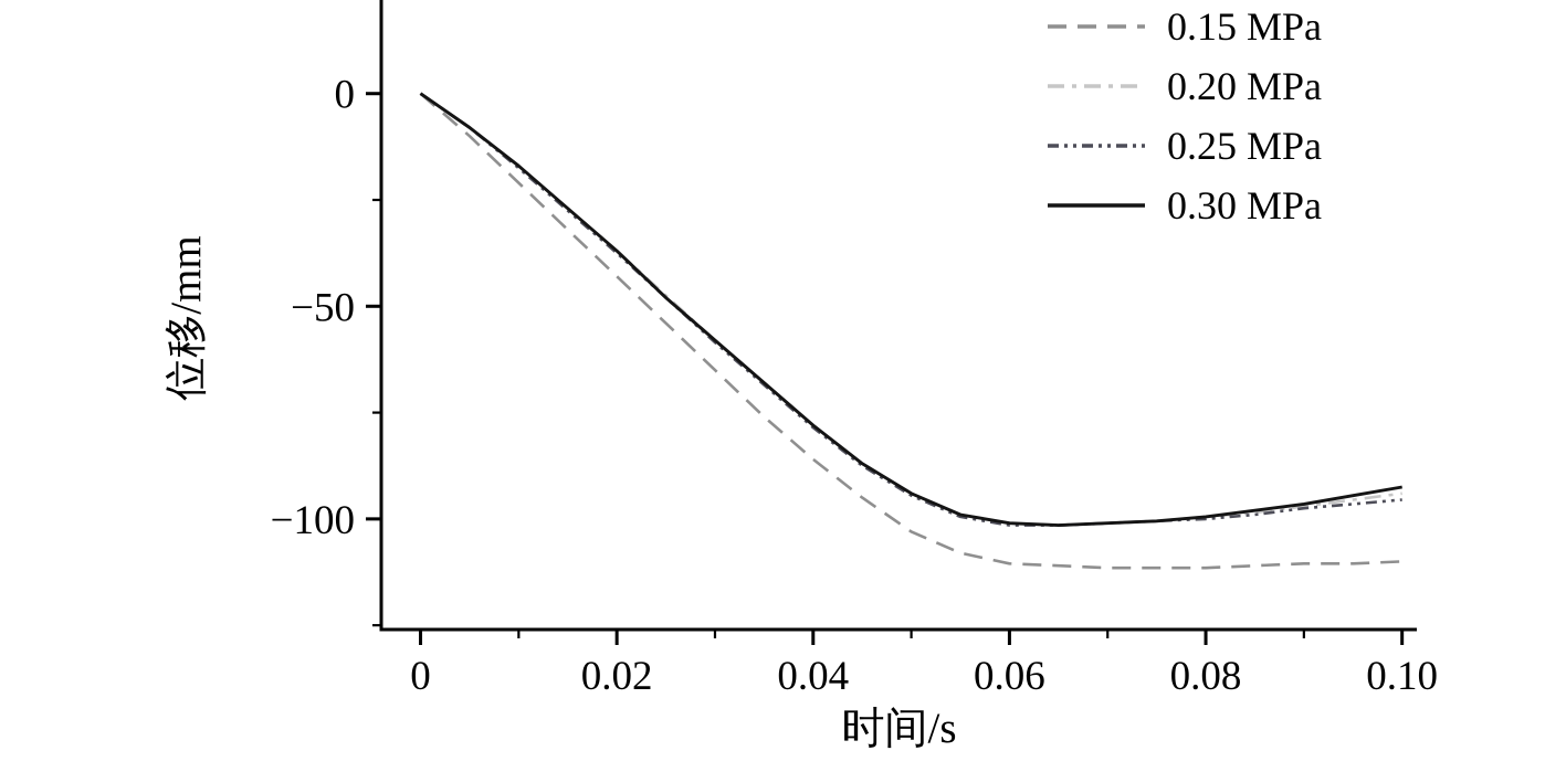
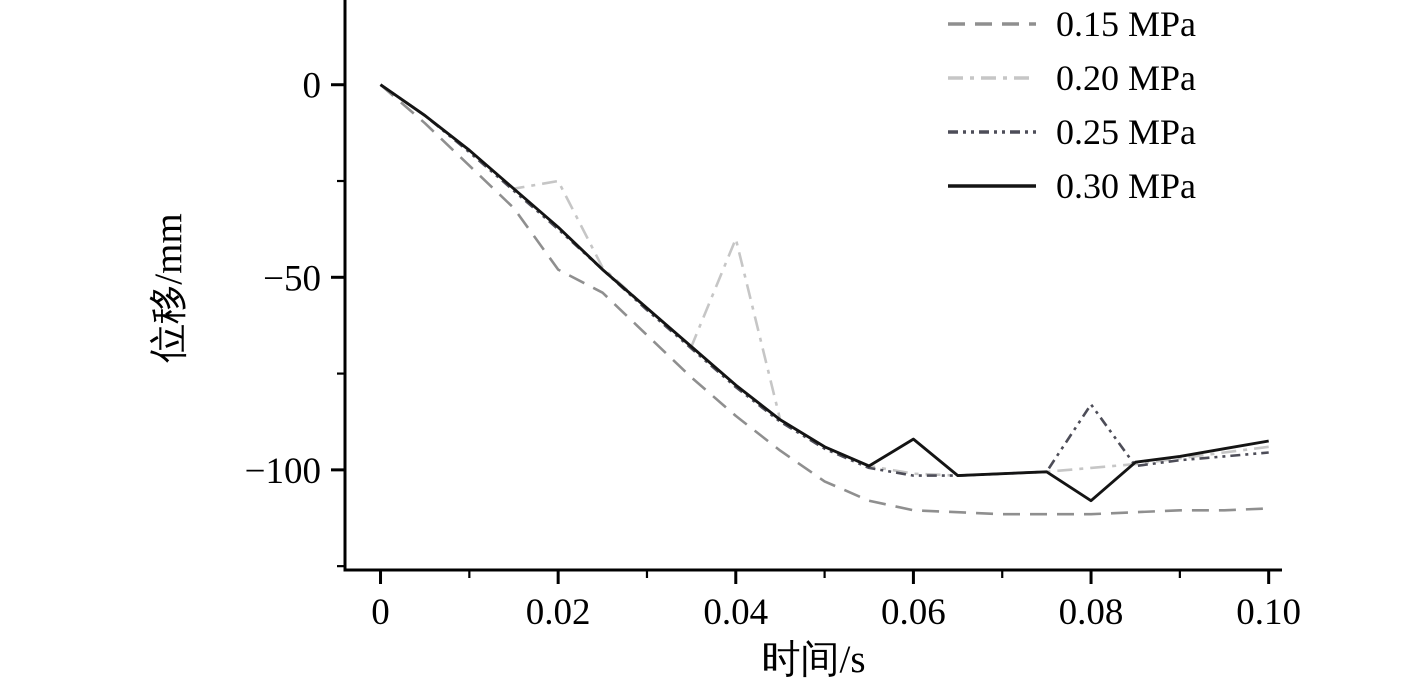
0.15 MPa/0.02: -43 -> -48
0.20 MPa/0.02: -37 -> -25
0.20 MPa/0.04: -78 -> -40
0.30 MPa/0.06: -101 -> -92
0.25 MPa/0.08: -100 -> -83
0.30 MPa/0.08: -100 -> -108
